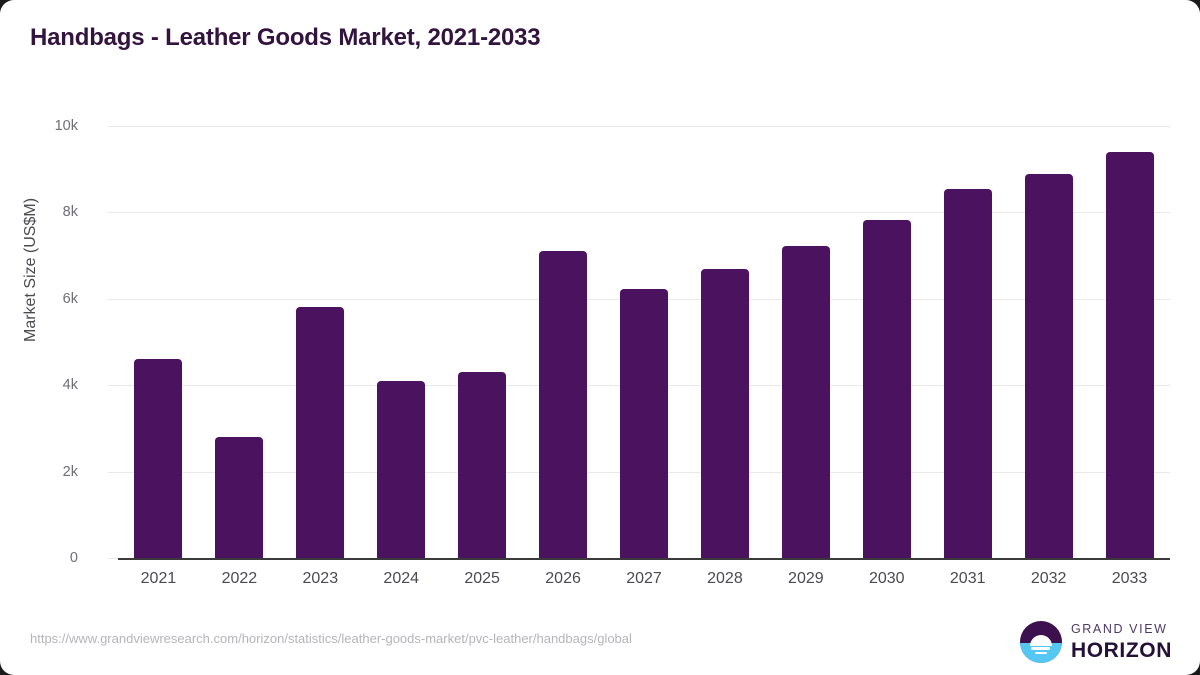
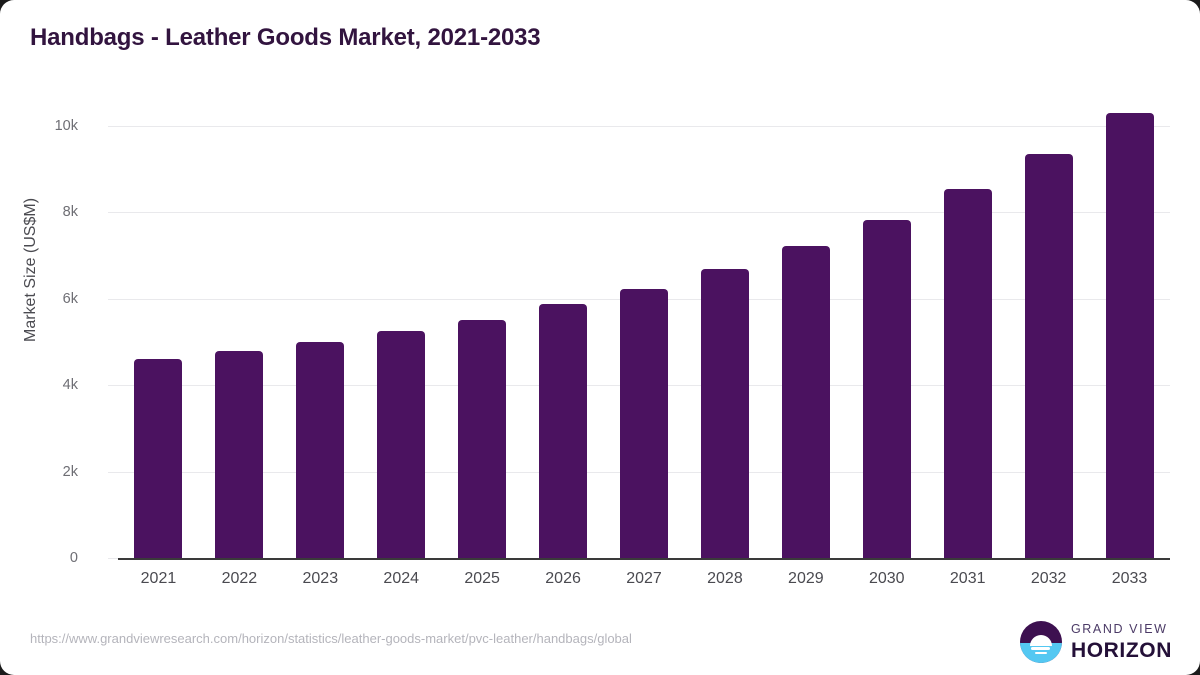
2022: 2.8k -> 4.8k
2023: 5.8k -> 5.0k
2024: 4.1k -> 5.2k
2025: 4.3k -> 5.5k
2026: 7.1k -> 5.9k
2032: 8.9k -> 9.4k
2033: 9.4k -> 10.3k
